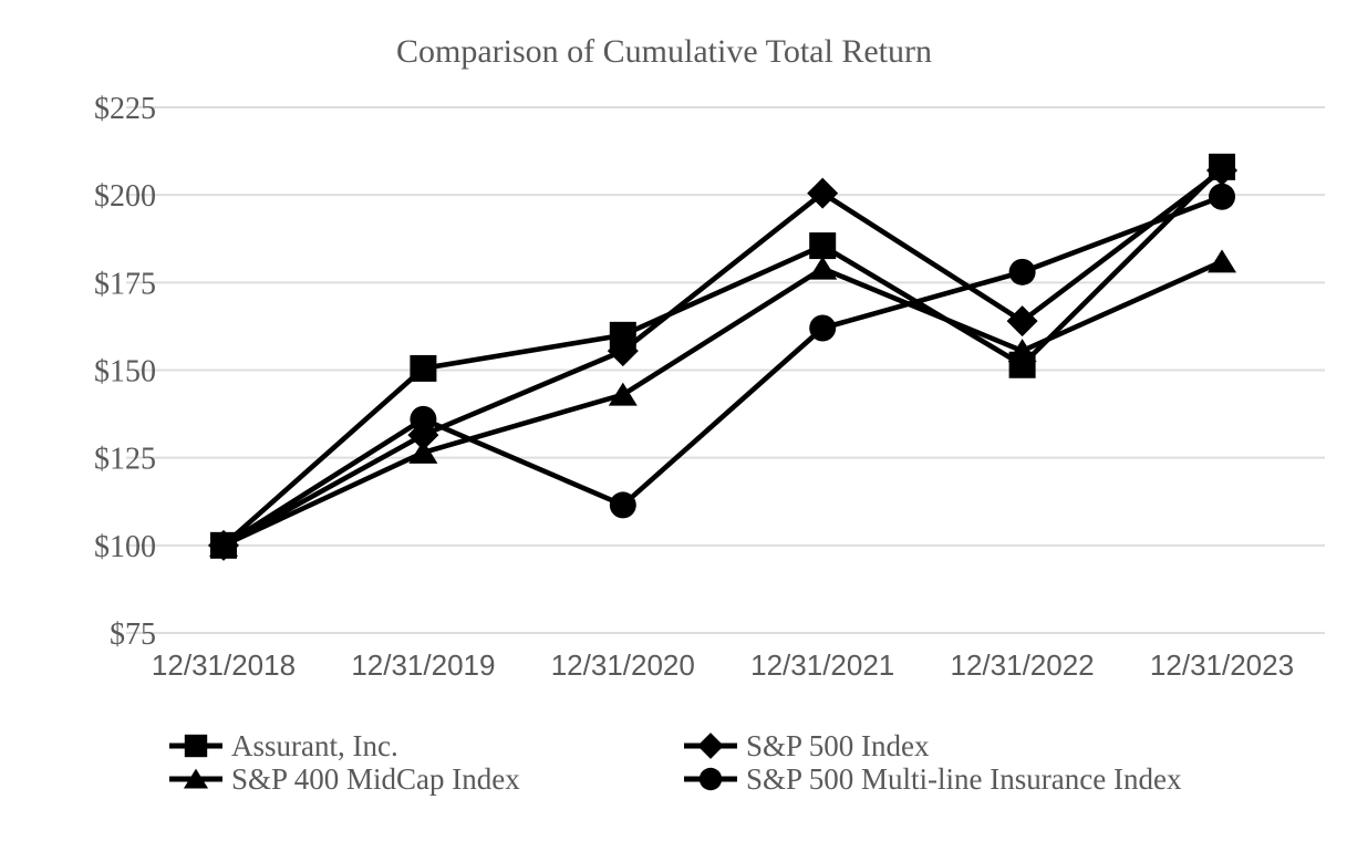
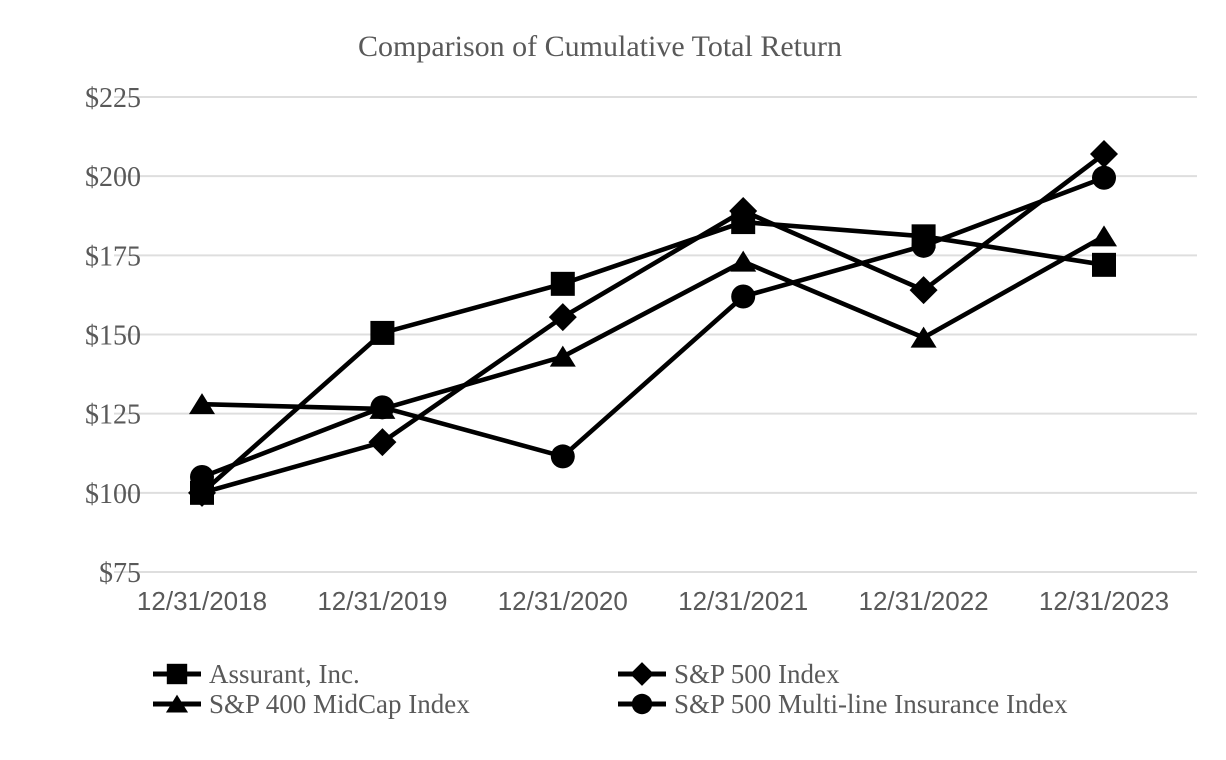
S&P 400 MidCap Index/12/31/2018: $100 -> $128
S&P 500 Multi-line Insurance Index/12/31/2018: $100 -> $105
S&P 500 Index/12/31/2019: $132 -> $116
S&P 500 Multi-line Insurance Index/12/31/2019: $136 -> $127
Assurant, Inc./12/31/2020: $160 -> $166
S&P 500 Index/12/31/2021: $200 -> $189
S&P 400 MidCap Index/12/31/2021: $179 -> $173
Assurant, Inc./12/31/2022: $152 -> $181
S&P 400 MidCap Index/12/31/2022: $156 -> $149
Assurant, Inc./12/31/2023: $208 -> $172
